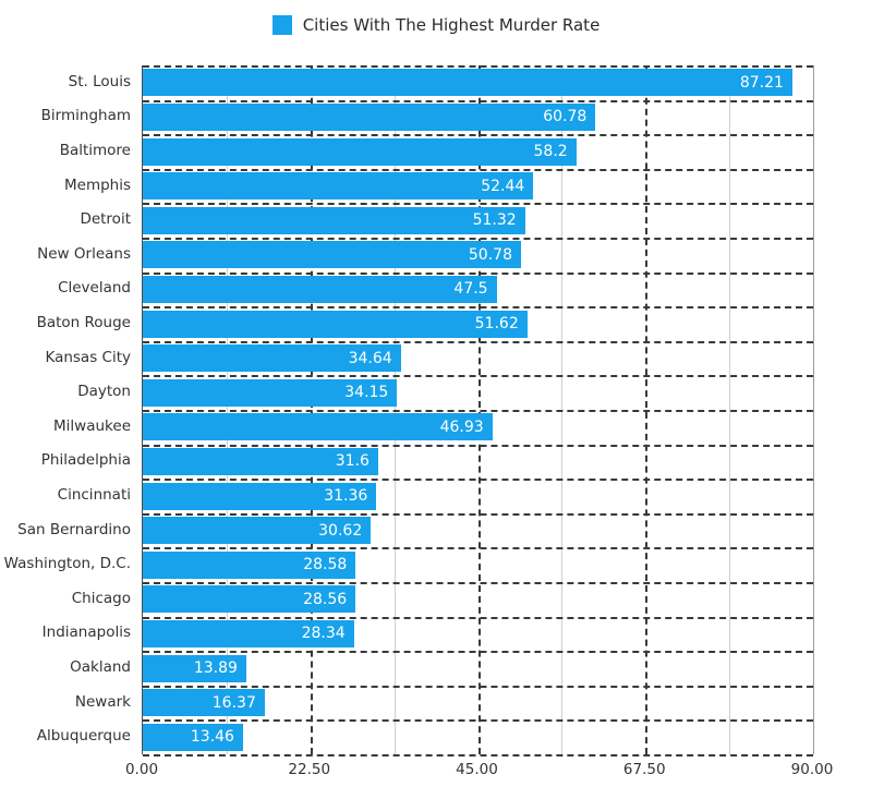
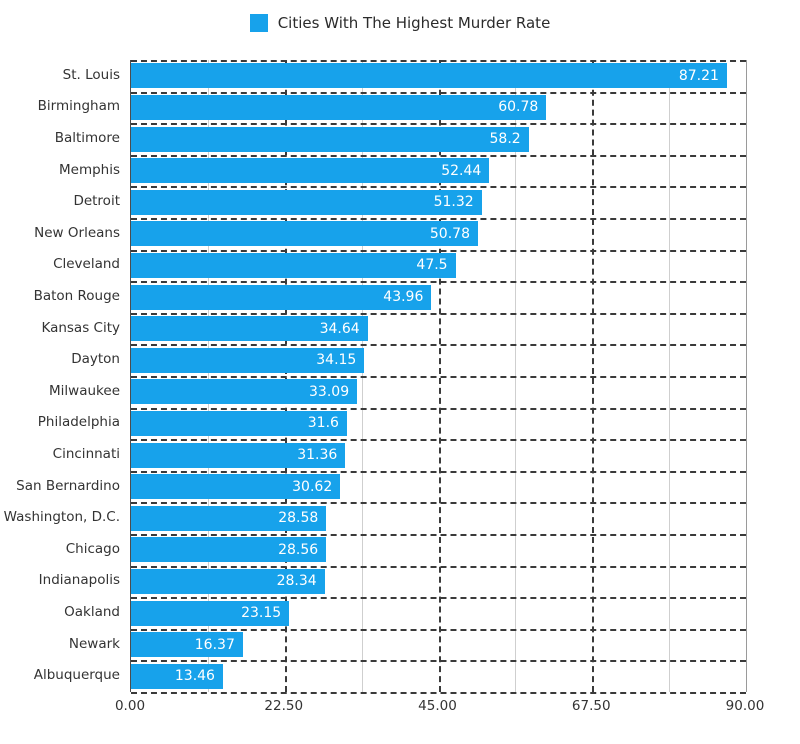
Baton Rouge: 51.62 -> 43.96
Milwaukee: 46.93 -> 33.09
Oakland: 13.89 -> 23.15
